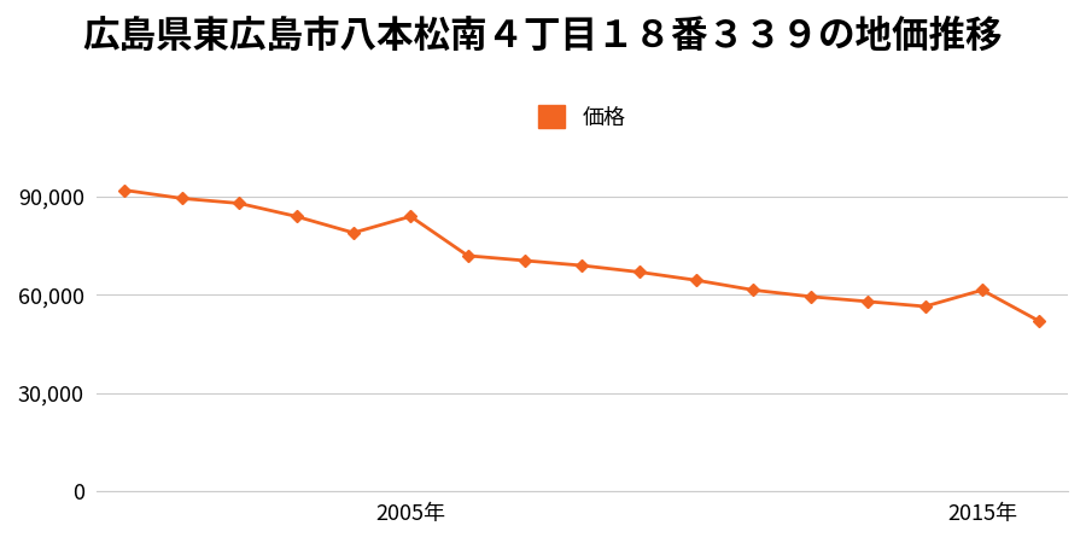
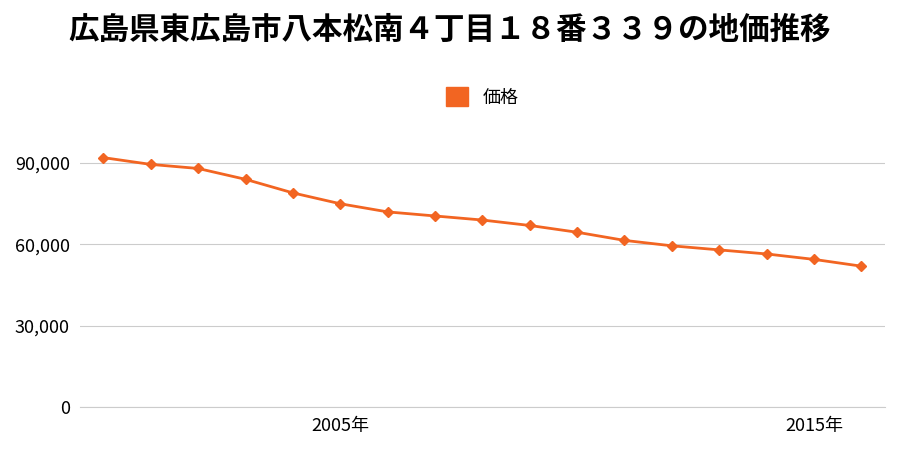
2005年: 84,000 -> 75,000
2015年: 61,500 -> 54,500
